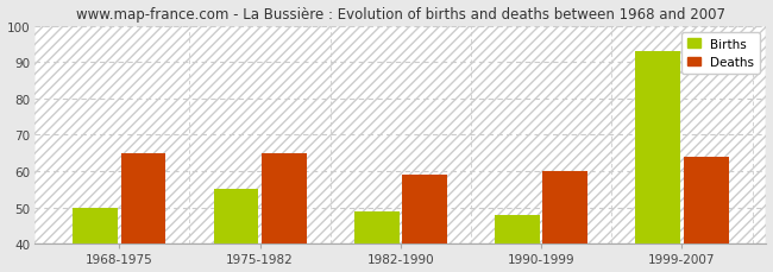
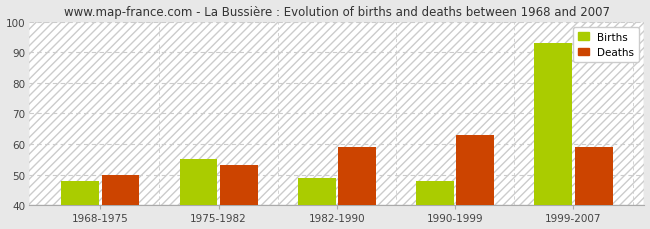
Births/1968-1975: 50 -> 48
Deaths/1968-1975: 65 -> 50
Deaths/1975-1982: 65 -> 53
Deaths/1990-1999: 60 -> 63
Deaths/1999-2007: 64 -> 59
